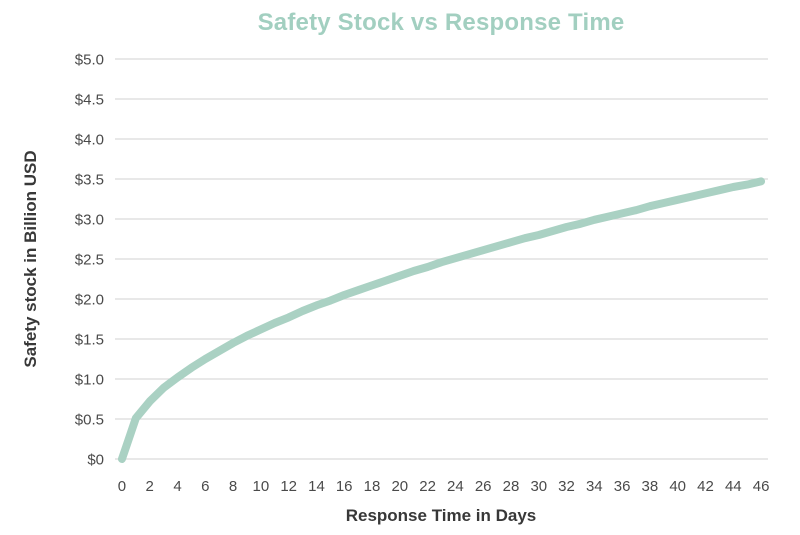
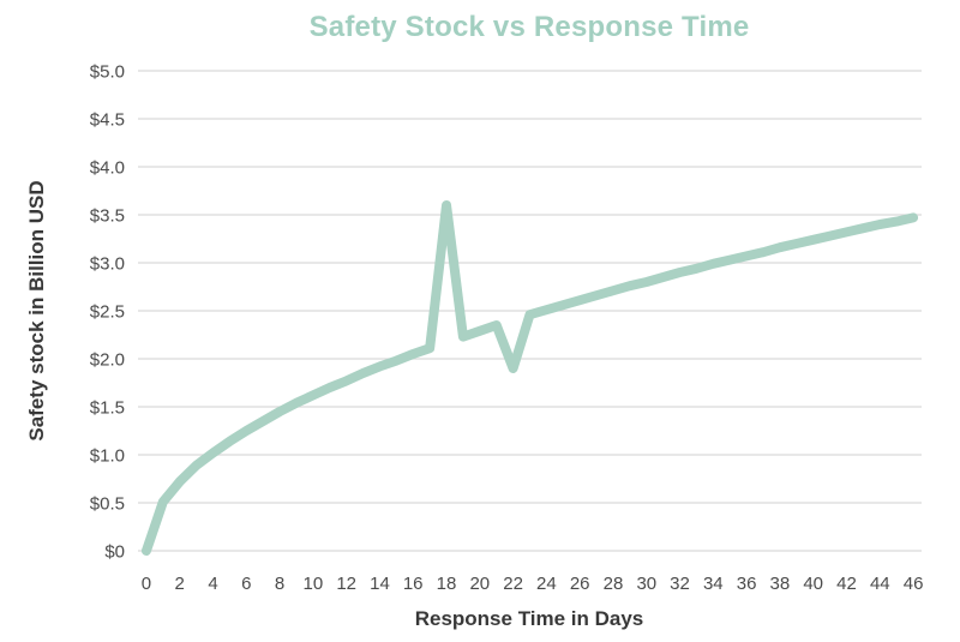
18: $2.2 -> $3.6
22: $2.4 -> $1.9
